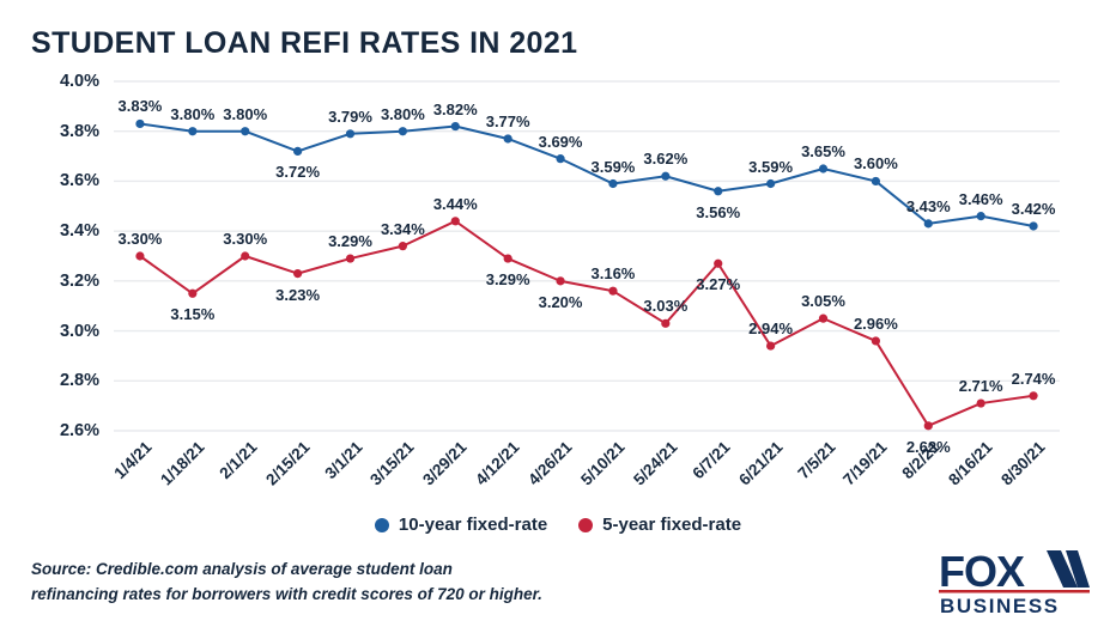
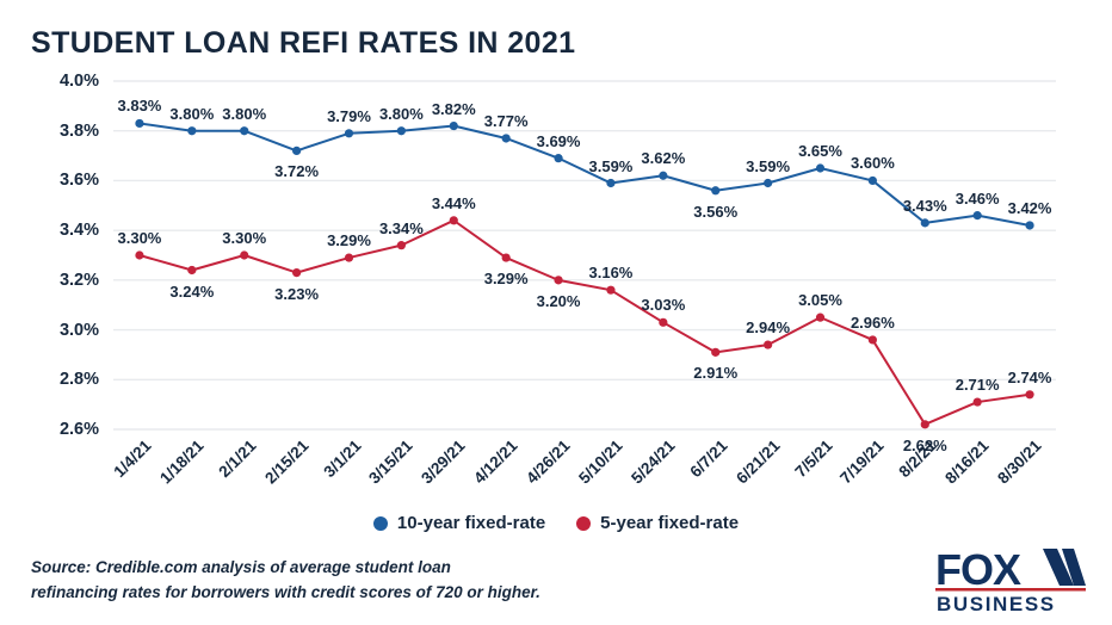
5-year fixed-rate/1/18/21: 3.15% -> 3.24%
5-year fixed-rate/6/7/21: 3.27% -> 2.91%
